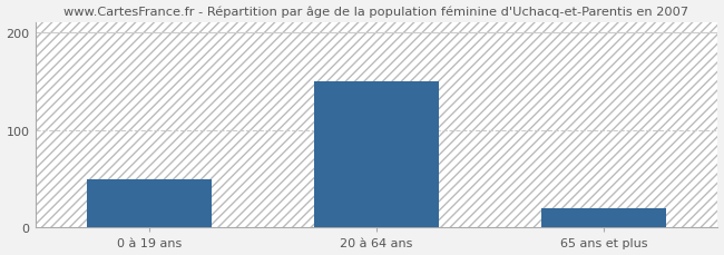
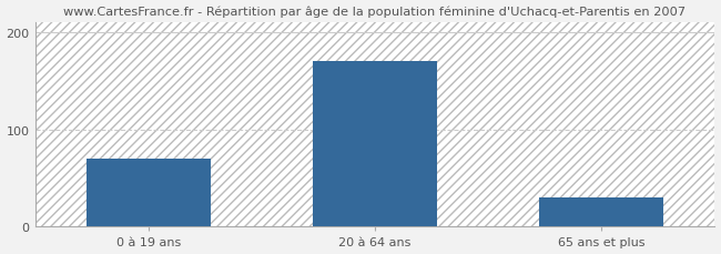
0 à 19 ans: 50 -> 70
20 à 64 ans: 150 -> 170
65 ans et plus: 20 -> 30
